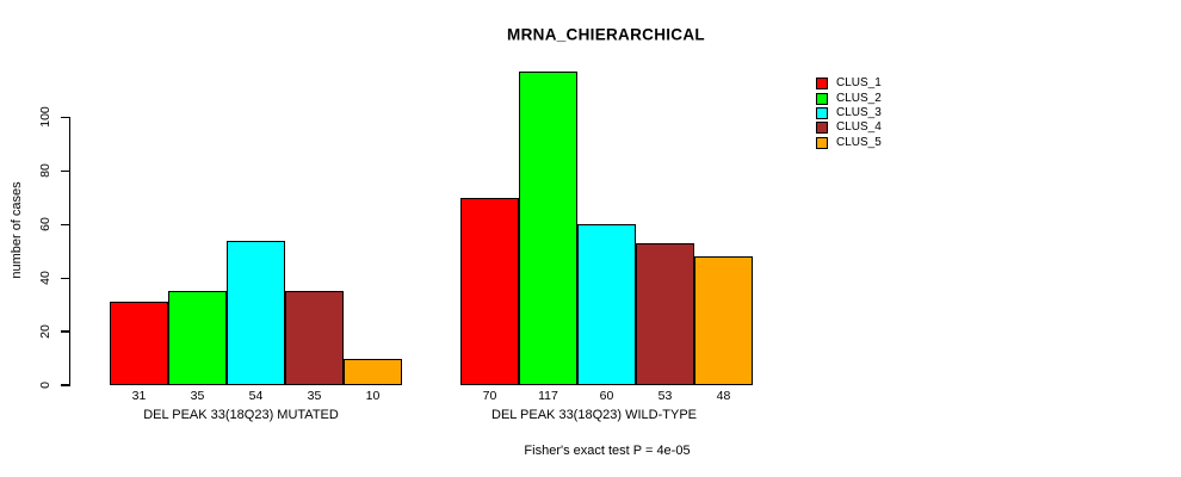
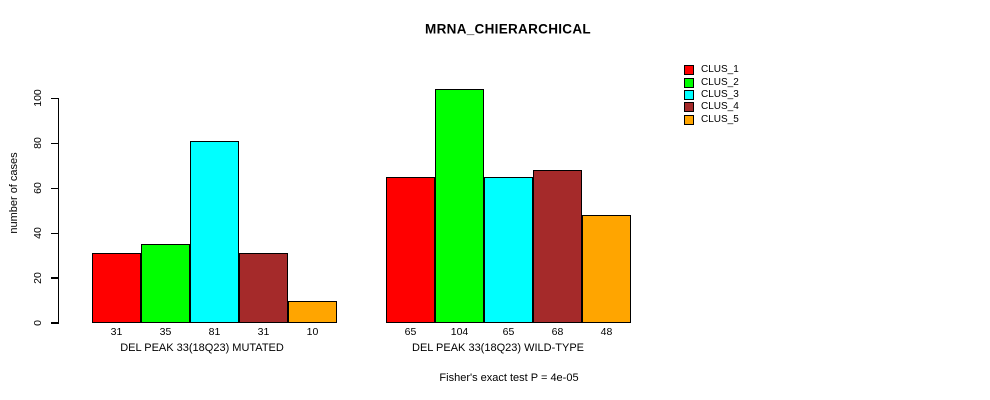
CLUS_3/DEL PEAK 33(18Q23) MUTATED: 54 -> 81
CLUS_4/DEL PEAK 33(18Q23) MUTATED: 35 -> 31
CLUS_1/DEL PEAK 33(18Q23) WILD-TYPE: 70 -> 65
CLUS_2/DEL PEAK 33(18Q23) WILD-TYPE: 117 -> 104
CLUS_3/DEL PEAK 33(18Q23) WILD-TYPE: 60 -> 65
CLUS_4/DEL PEAK 33(18Q23) WILD-TYPE: 53 -> 68
